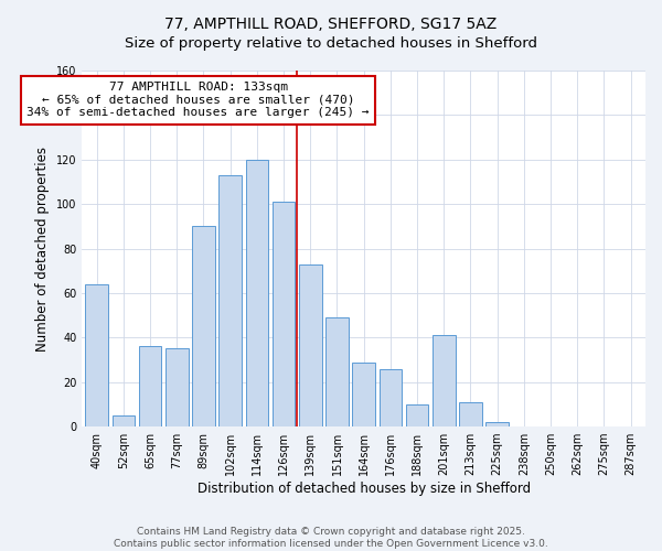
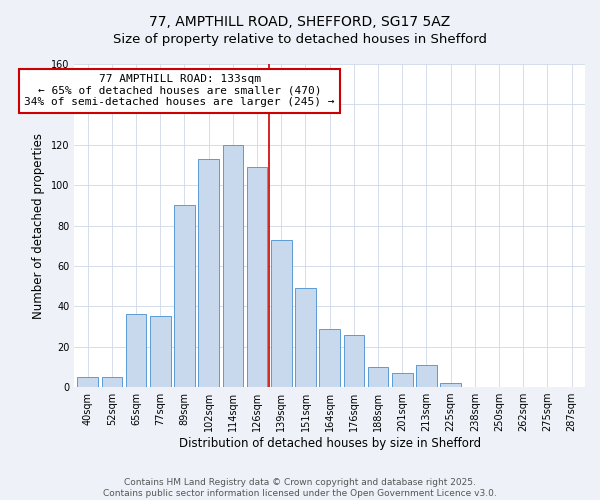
40sqm: 64 -> 5
126sqm: 101 -> 109
201sqm: 41 -> 7
